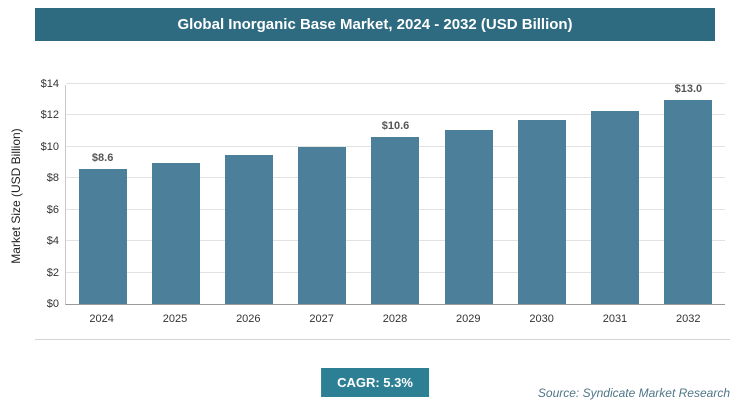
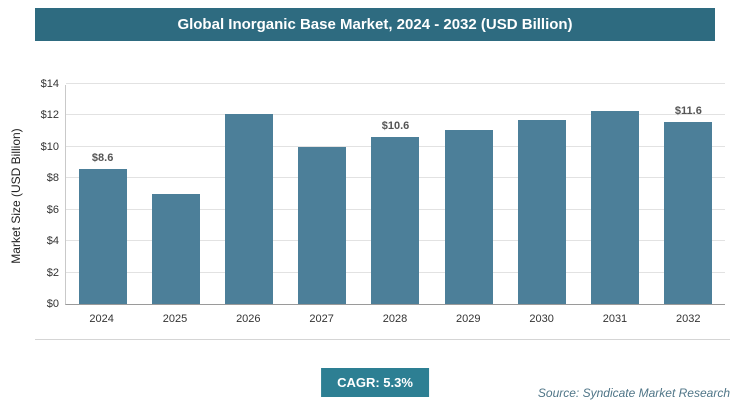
2025: $9.0 -> $7.0
2026: $9.5 -> $12.1
2032: $13.0 -> $11.6
